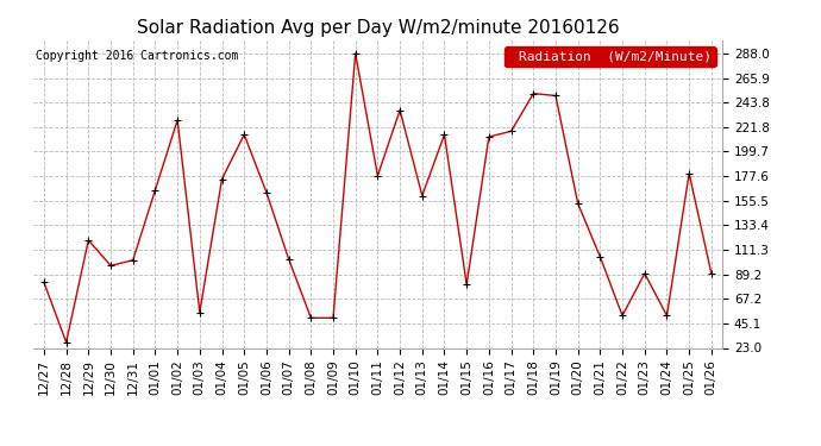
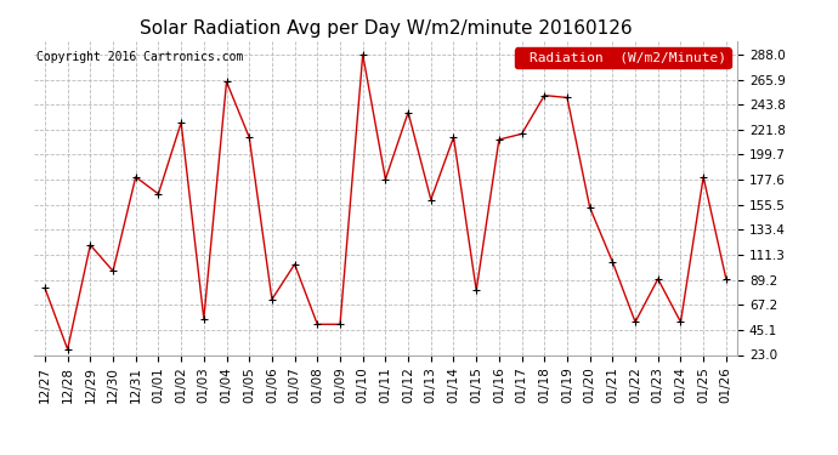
12/31: 102 -> 180
01/04: 175 -> 264
01/06: 163 -> 72
